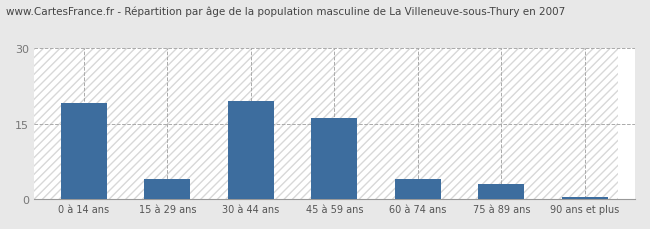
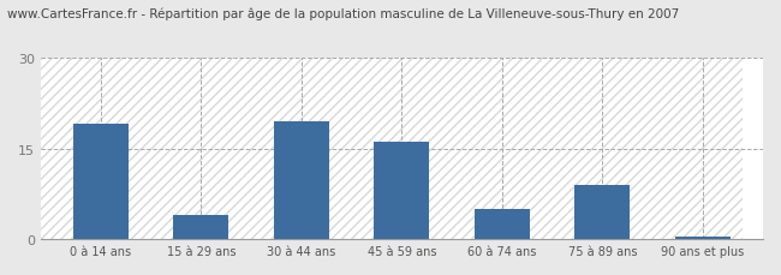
60 à 74 ans: 4.0 -> 5.0
75 à 89 ans: 3.0 -> 9.0
